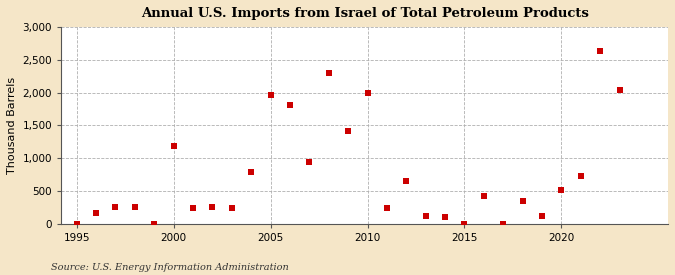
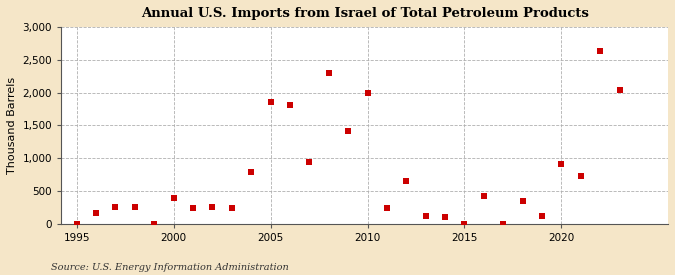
2000: 1,190 -> 400
2005: 1,960 -> 1,860
2020: 520 -> 920
